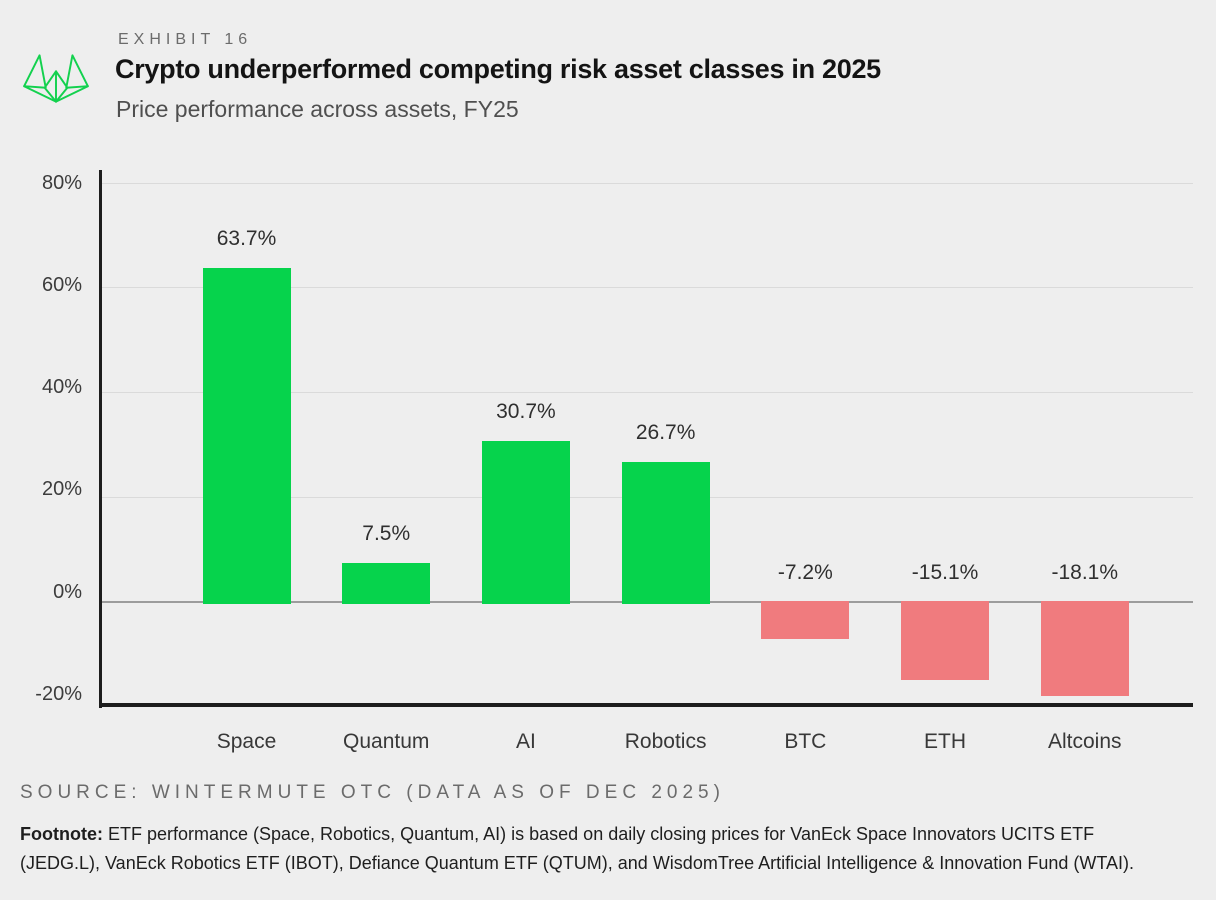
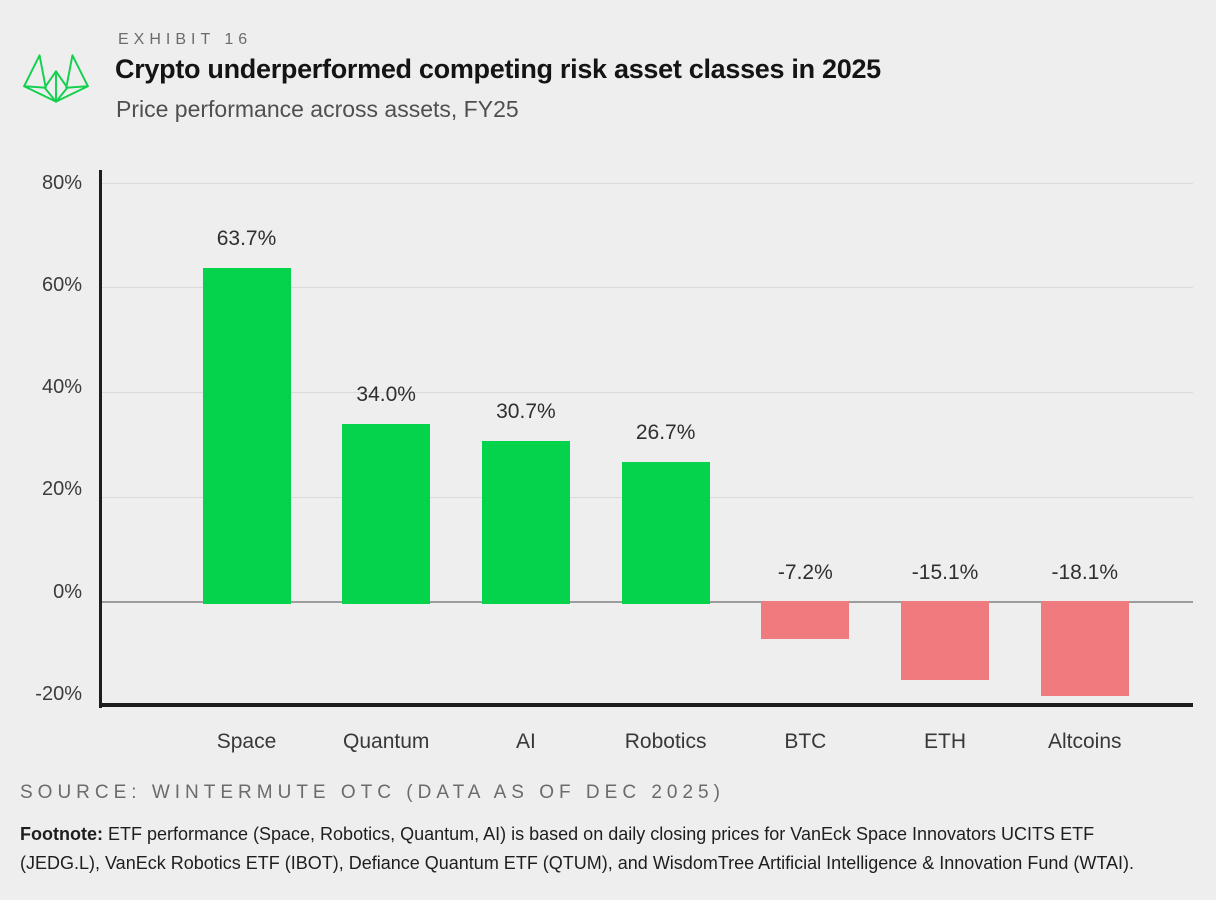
Quantum: 7.5% -> 34.0%
